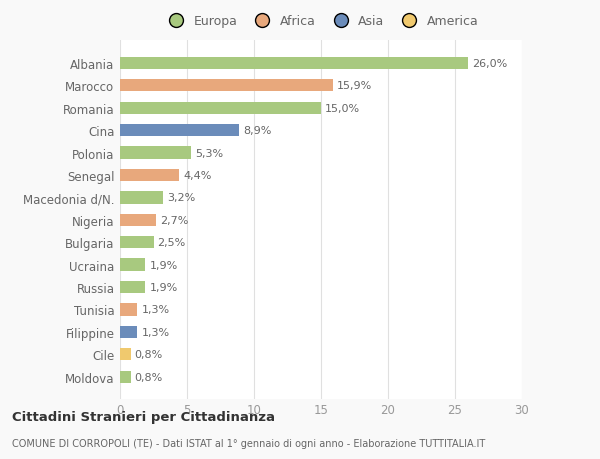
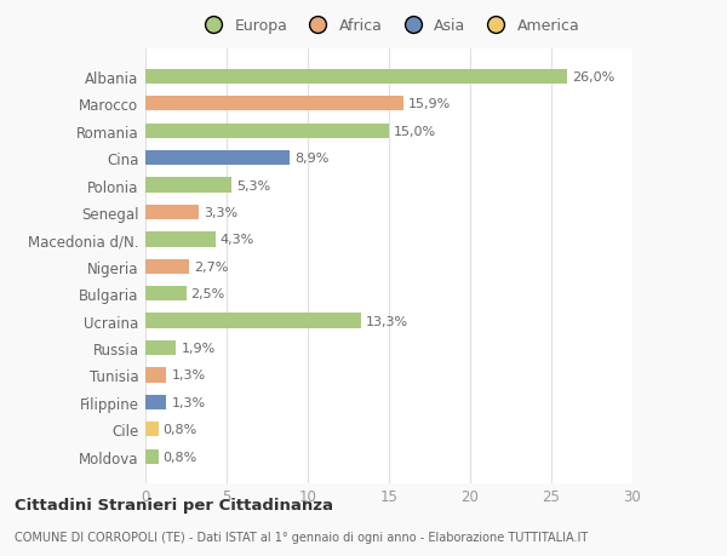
Senegal: 4,4% -> 3,3%
Macedonia d/N.: 3,2% -> 4,3%
Ucraina: 1,9% -> 13,3%
